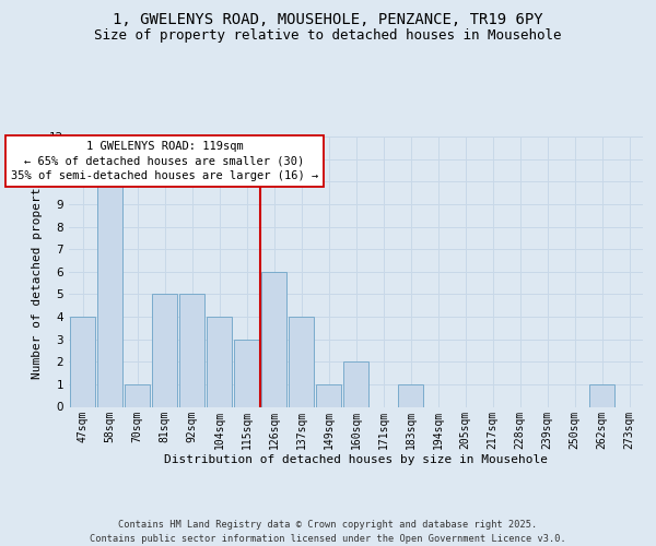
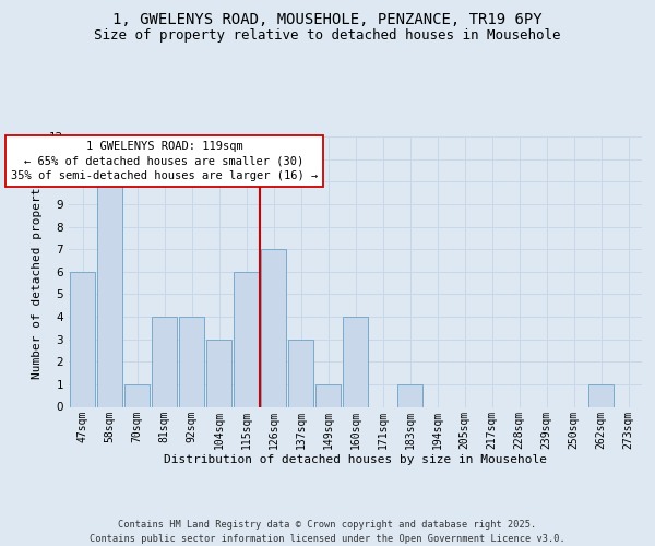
47sqm: 4 -> 6
81sqm: 5 -> 4
92sqm: 5 -> 4
104sqm: 4 -> 3
115sqm: 3 -> 6
126sqm: 6 -> 7
137sqm: 4 -> 3
160sqm: 2 -> 4
